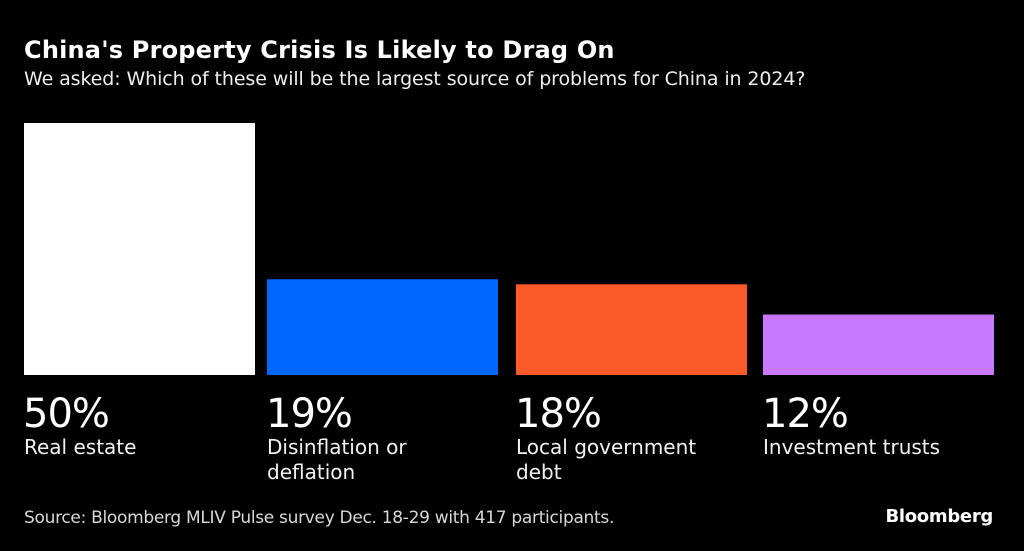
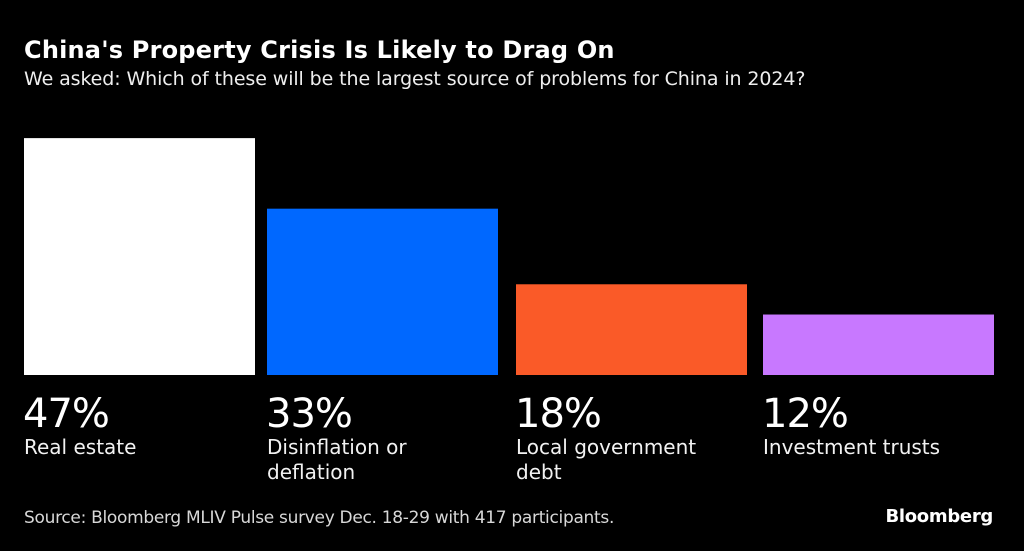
Real estate: 50% -> 47%
Disinflation or deflation: 19% -> 33%
